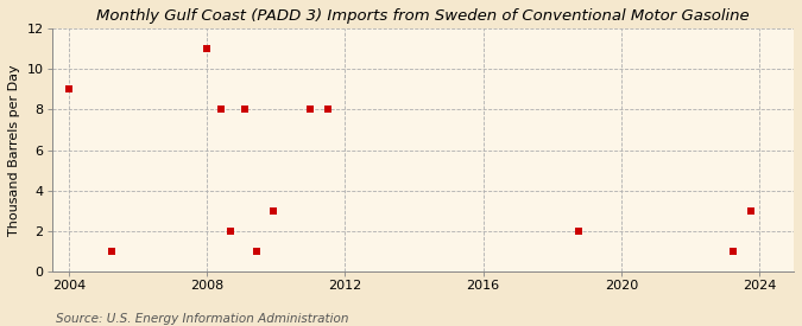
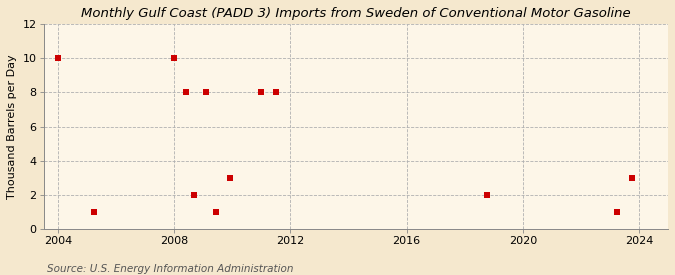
2004: 9 -> 10
2008: 11 -> 10
